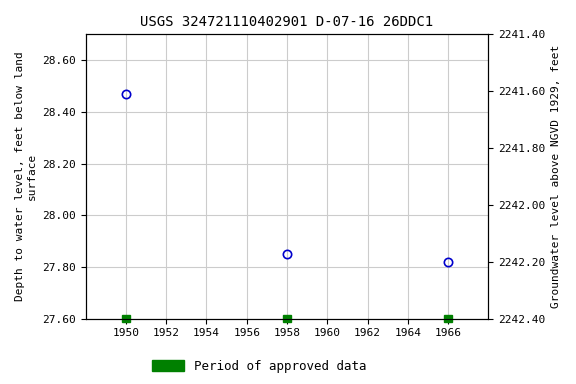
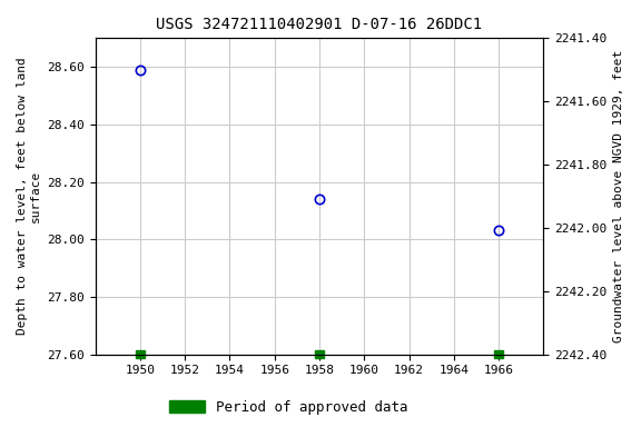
1950: 28.47 -> 28.59
1958: 27.85 -> 28.14
1966: 27.82 -> 28.03
